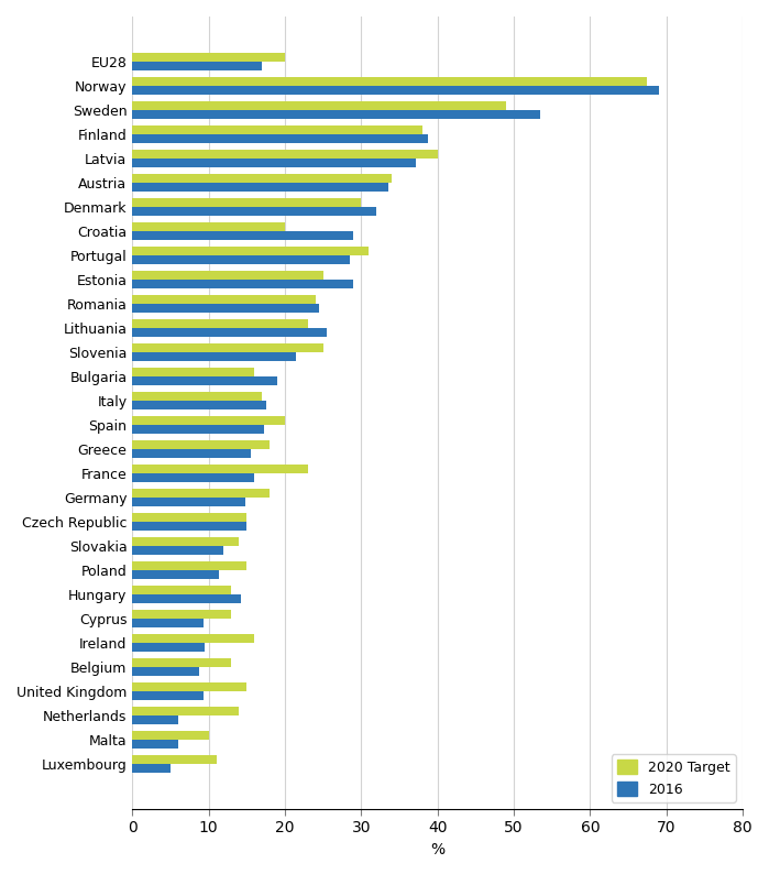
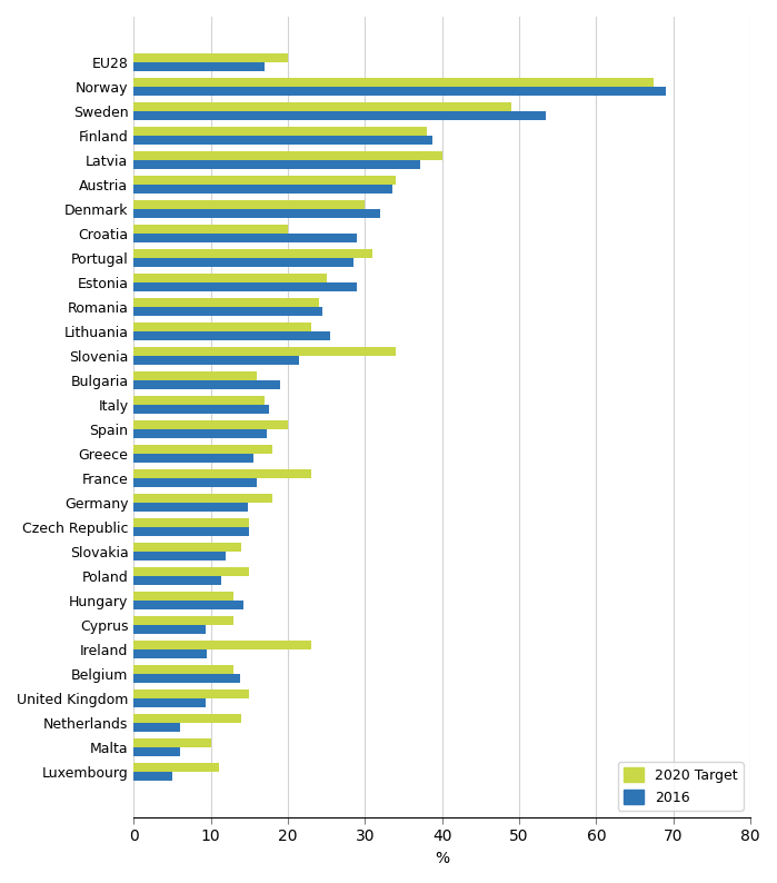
2020 Target/Slovenia: 25.0 -> 34.0
2020 Target/Ireland: 16.0 -> 23.0
2016/Belgium: 8.7 -> 13.8
